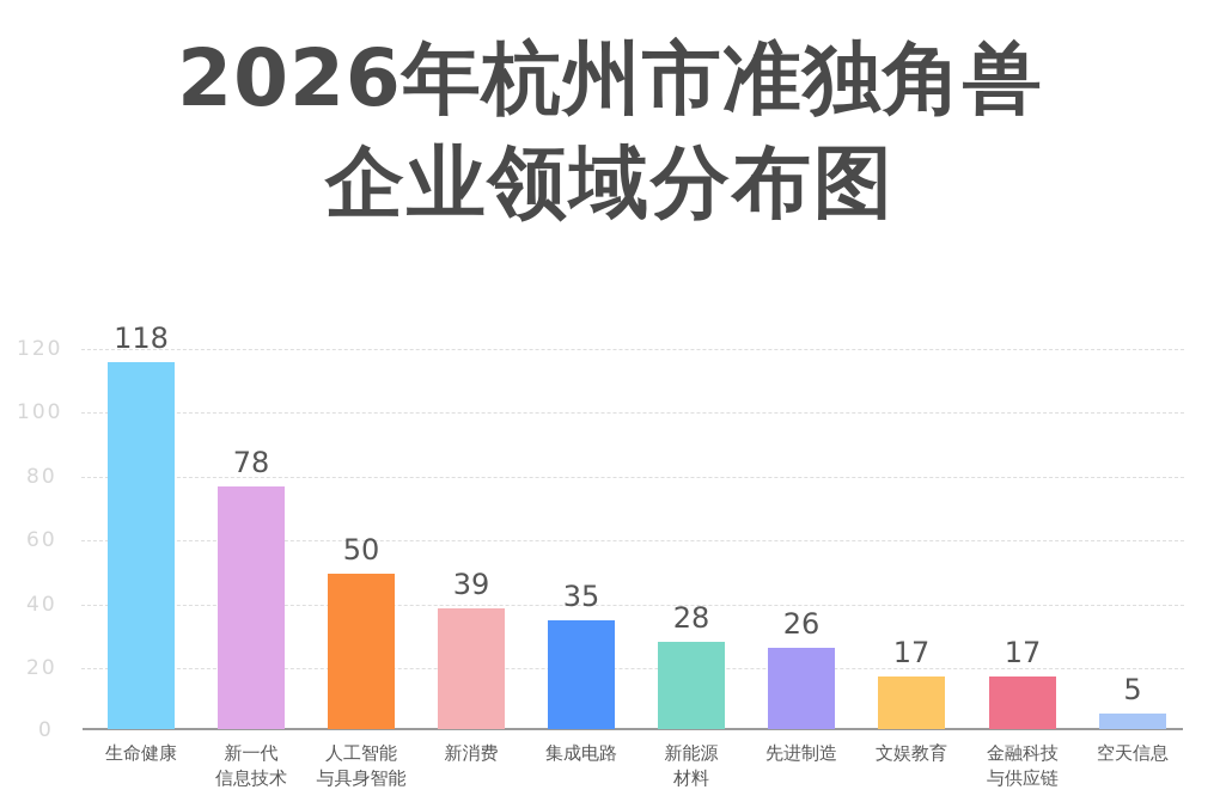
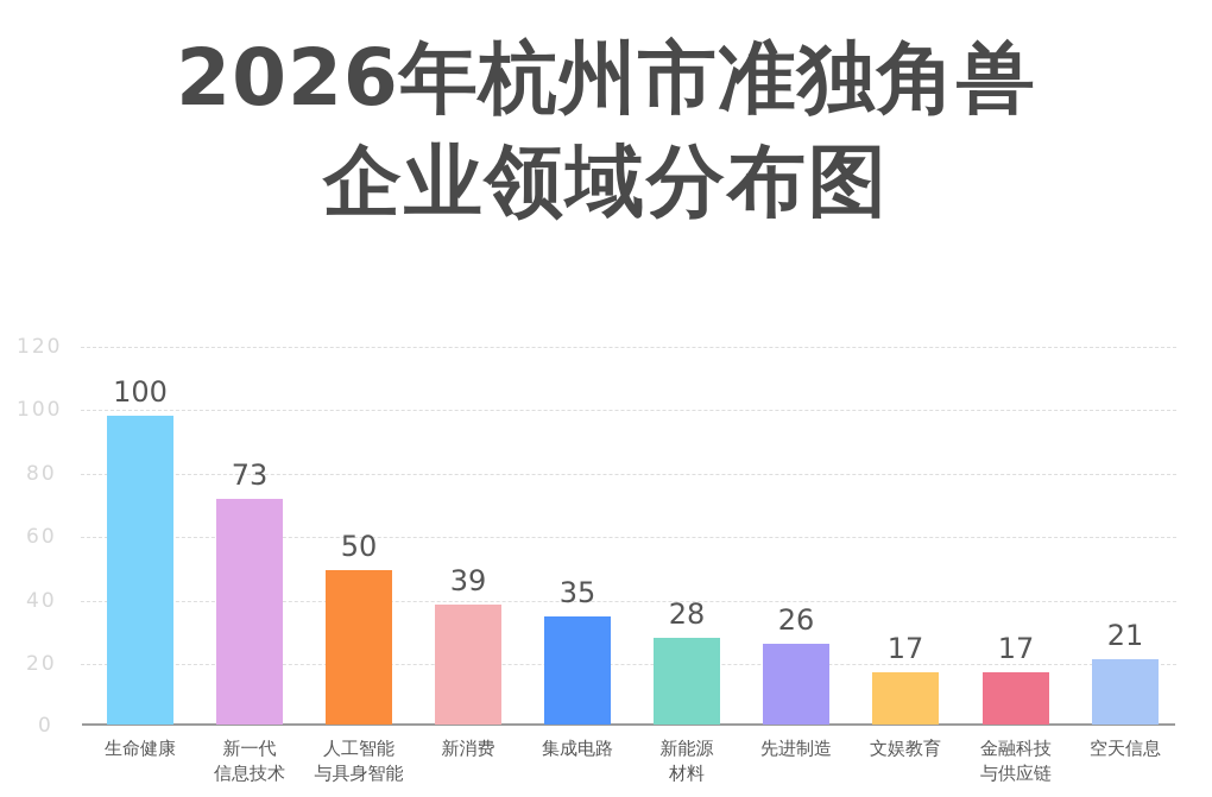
生命健康: 118 -> 100
新一代 信息技术: 78 -> 73
空天信息: 5 -> 21
